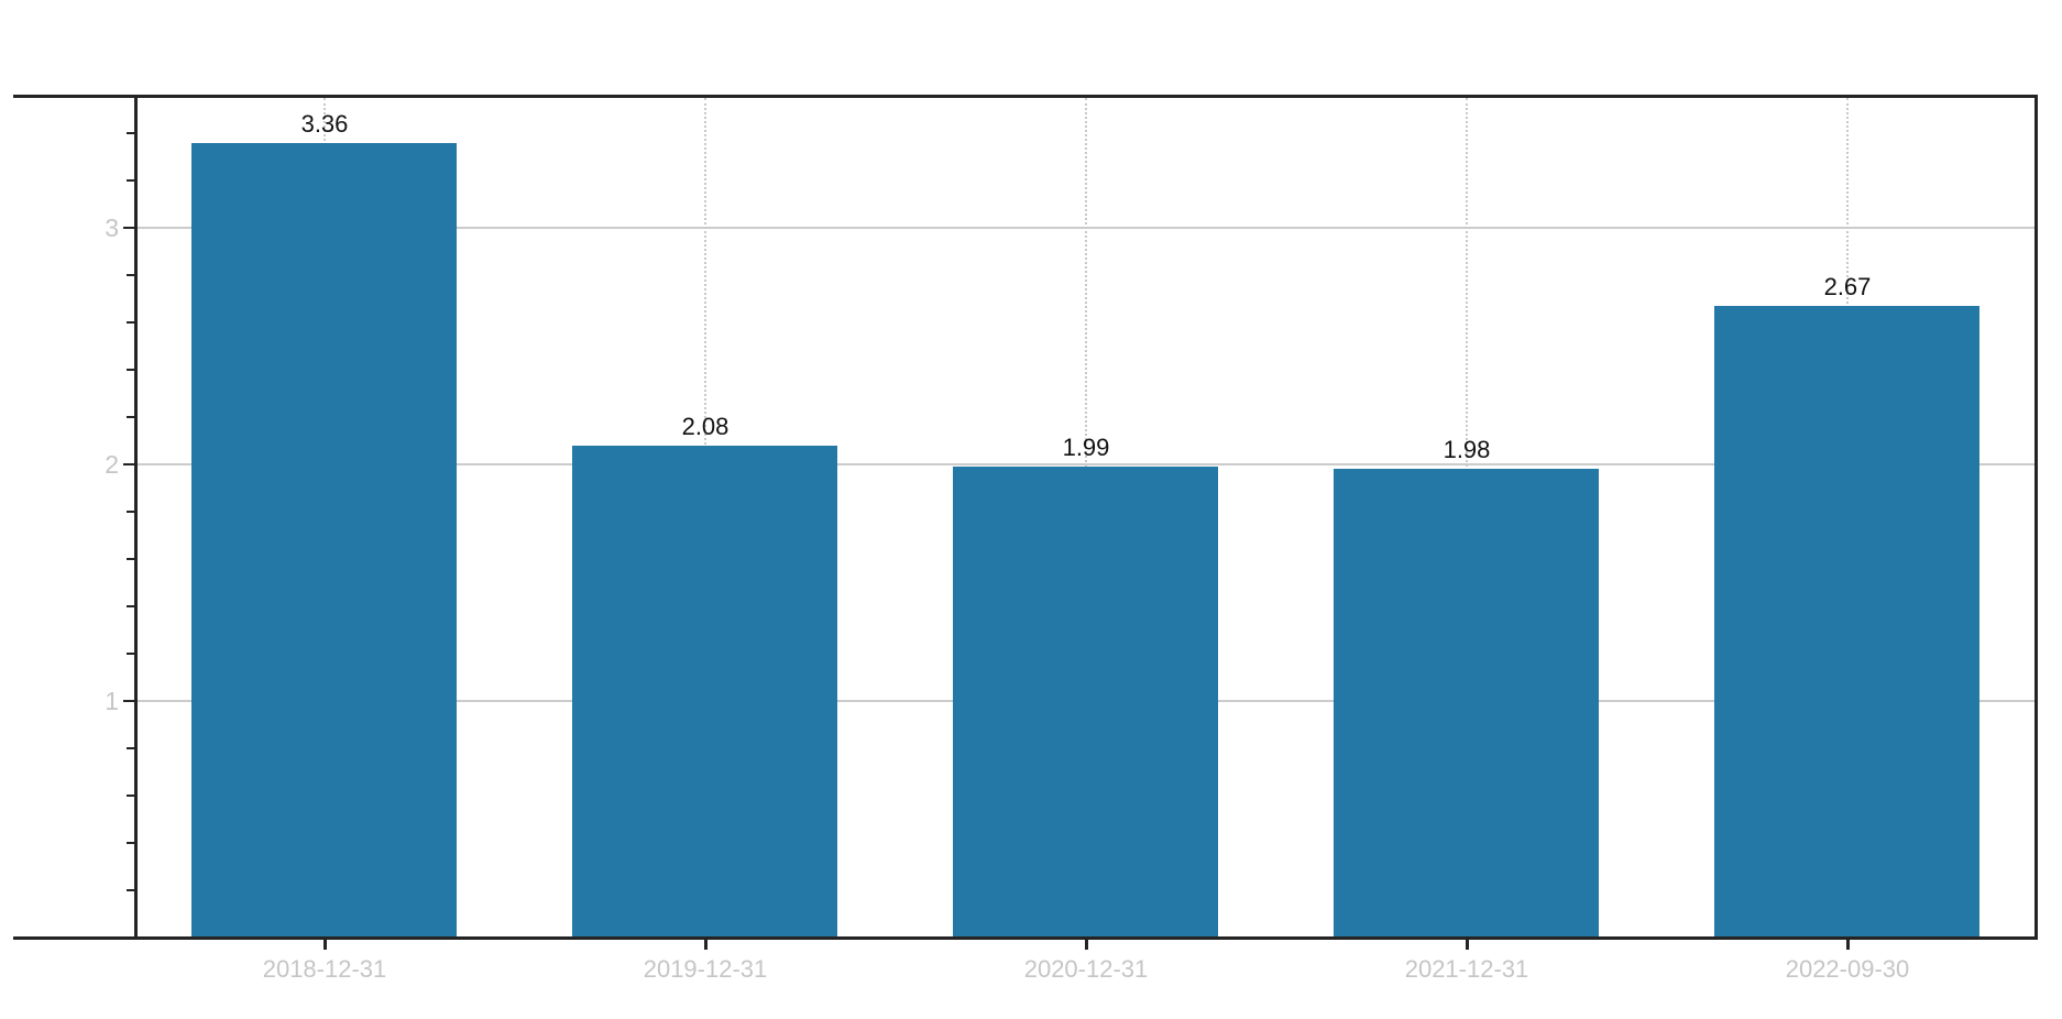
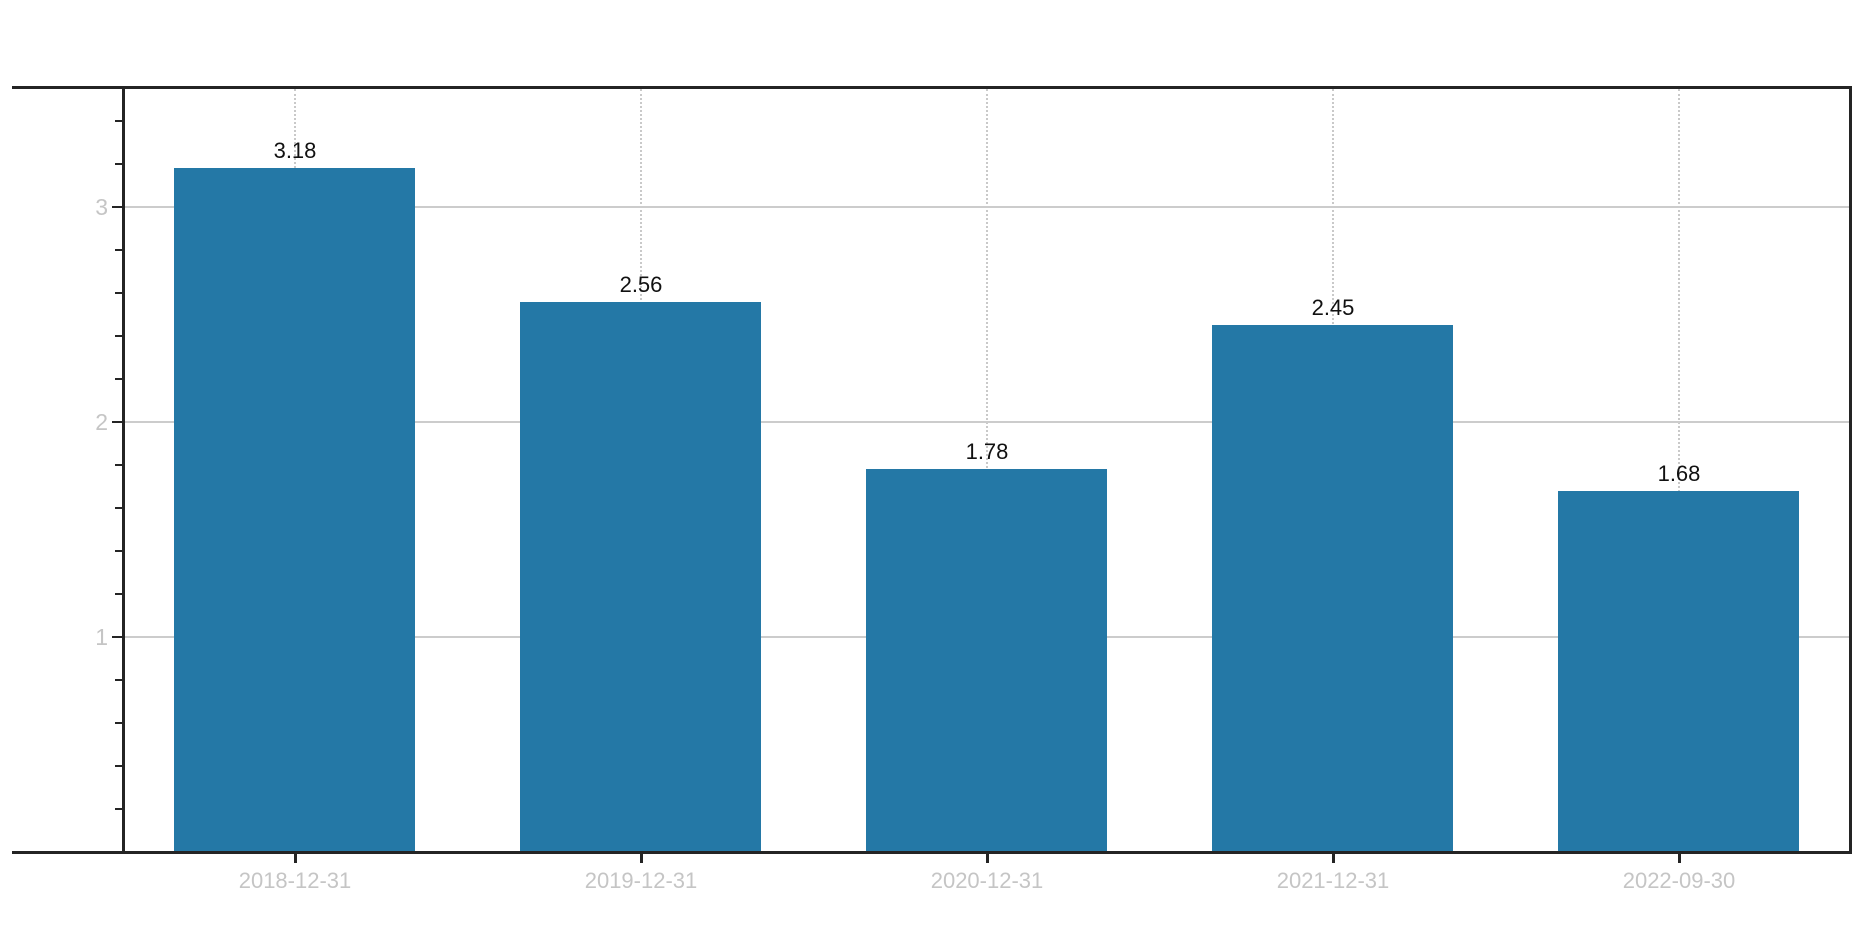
2018-12-31: 3.36 -> 3.18
2019-12-31: 2.08 -> 2.56
2020-12-31: 1.99 -> 1.78
2021-12-31: 1.98 -> 2.45
2022-09-30: 2.67 -> 1.68
